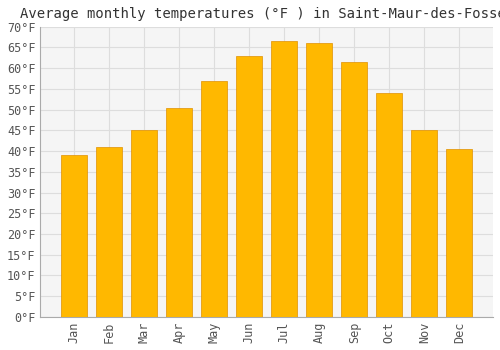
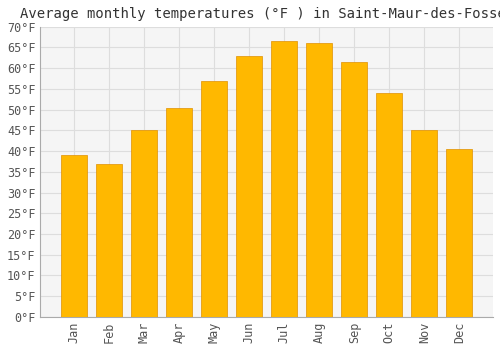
Feb: 41.0°F -> 37.0°F
